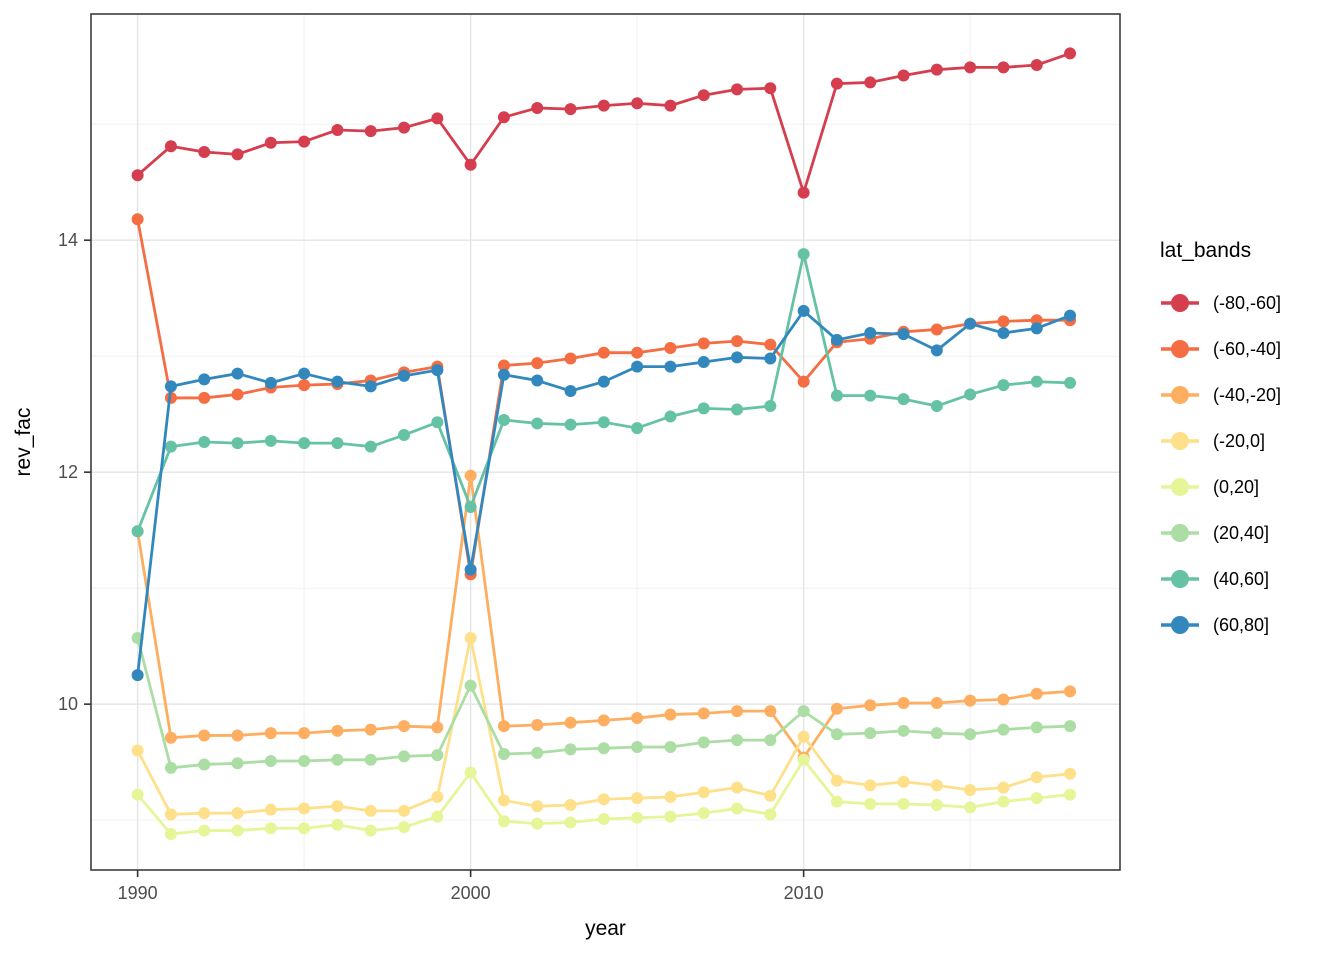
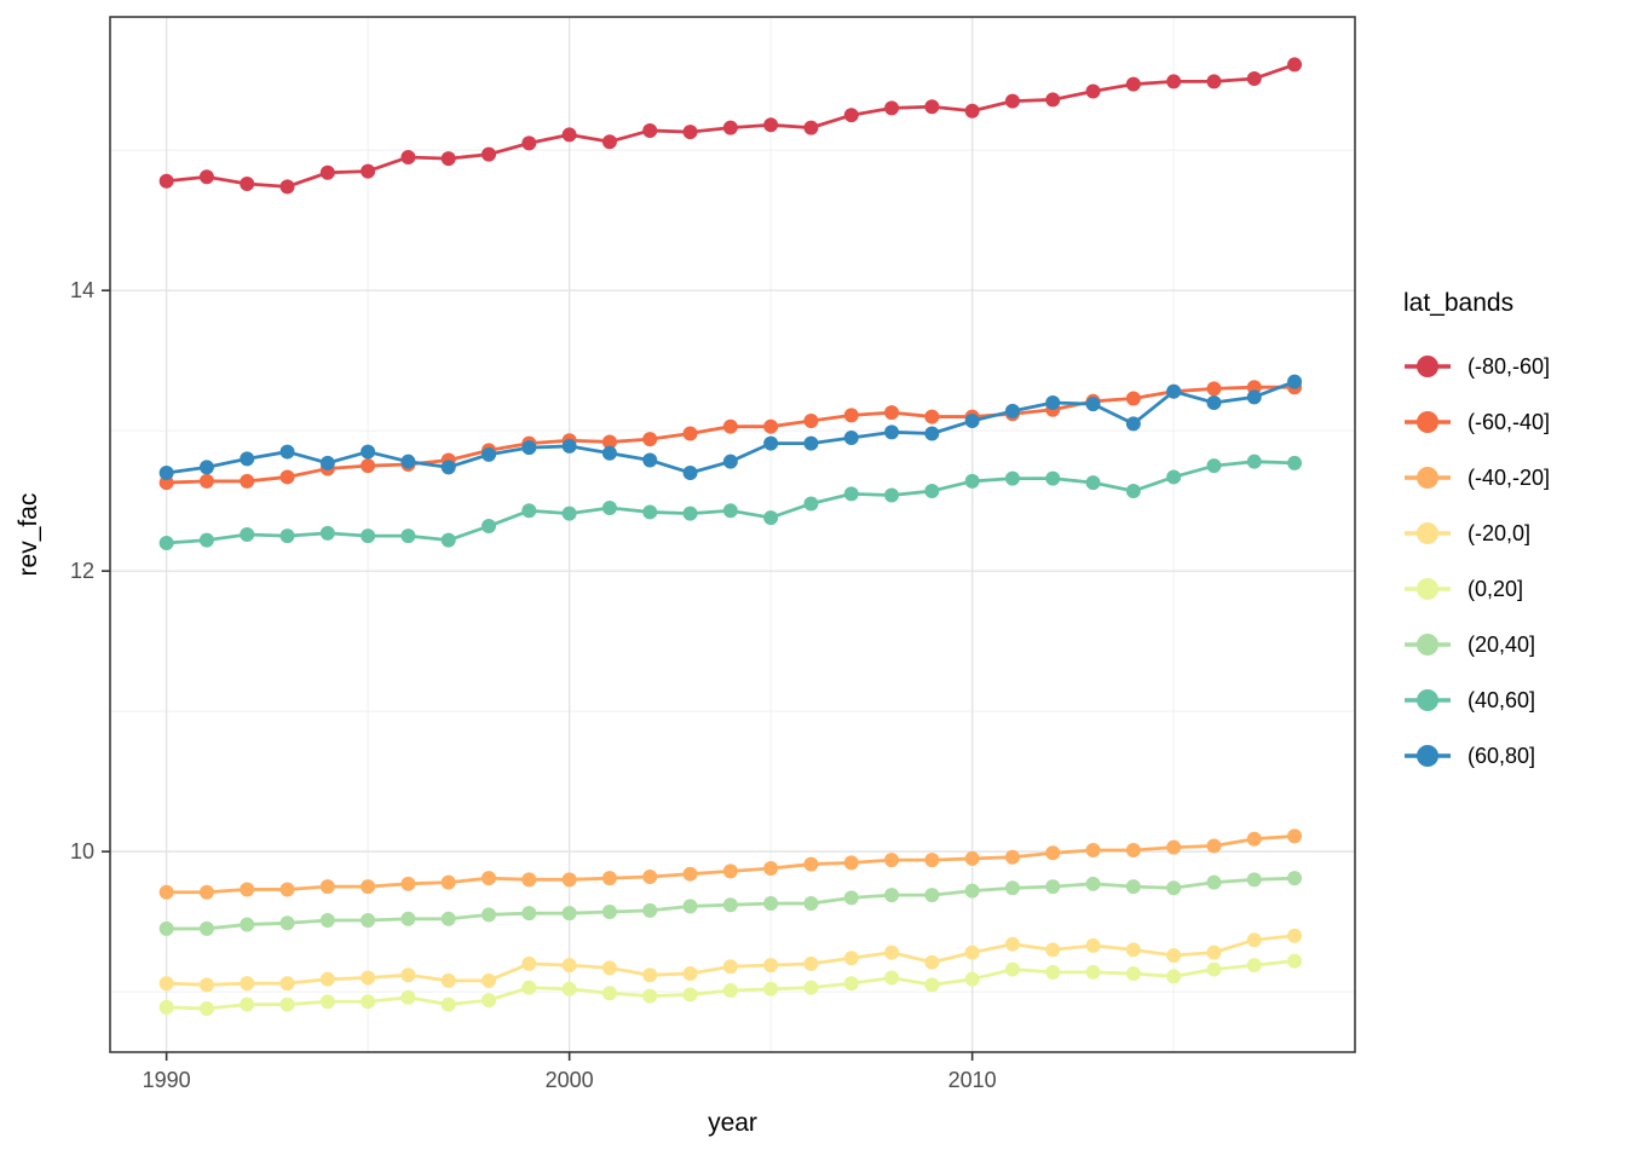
(-80,-60]/1990: 14.56 -> 14.78
(-60,-40]/1990: 14.18 -> 12.63
(-40,-20]/1990: 11.49 -> 9.71
(-20,0]/1990: 9.60 -> 9.06
(0,20]/1990: 9.22 -> 8.89
(20,40]/1990: 10.57 -> 9.45
(40,60]/1990: 11.49 -> 12.20
(60,80]/1990: 10.25 -> 12.70
(-80,-60]/2000: 14.65 -> 15.11
(-60,-40]/2000: 11.12 -> 12.93
(-40,-20]/2000: 11.97 -> 9.80
(-20,0]/2000: 10.57 -> 9.19
(0,20]/2000: 9.41 -> 9.02
(20,40]/2000: 10.16 -> 9.56
(40,60]/2000: 11.70 -> 12.41
(60,80]/2000: 11.16 -> 12.89
(-80,-60]/2010: 14.41 -> 15.28
(-60,-40]/2010: 12.78 -> 13.10
(-40,-20]/2010: 9.54 -> 9.95
(-20,0]/2010: 9.72 -> 9.28
(0,20]/2010: 9.52 -> 9.09
(20,40]/2010: 9.94 -> 9.72
(40,60]/2010: 13.88 -> 12.64
(60,80]/2010: 13.39 -> 13.07
